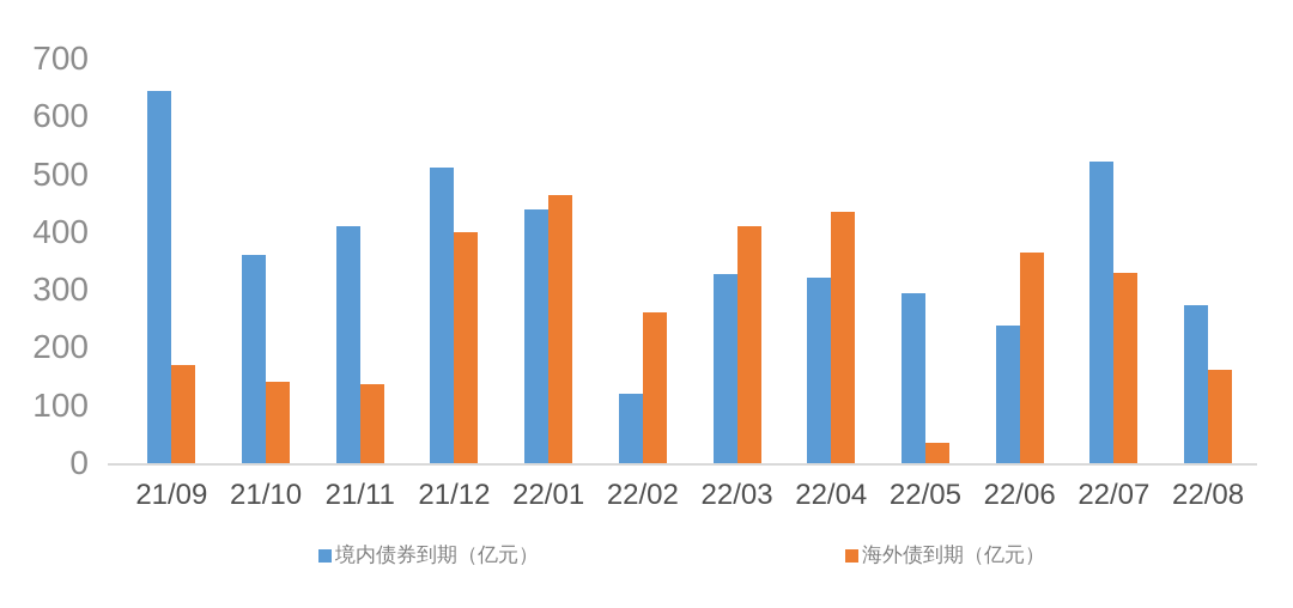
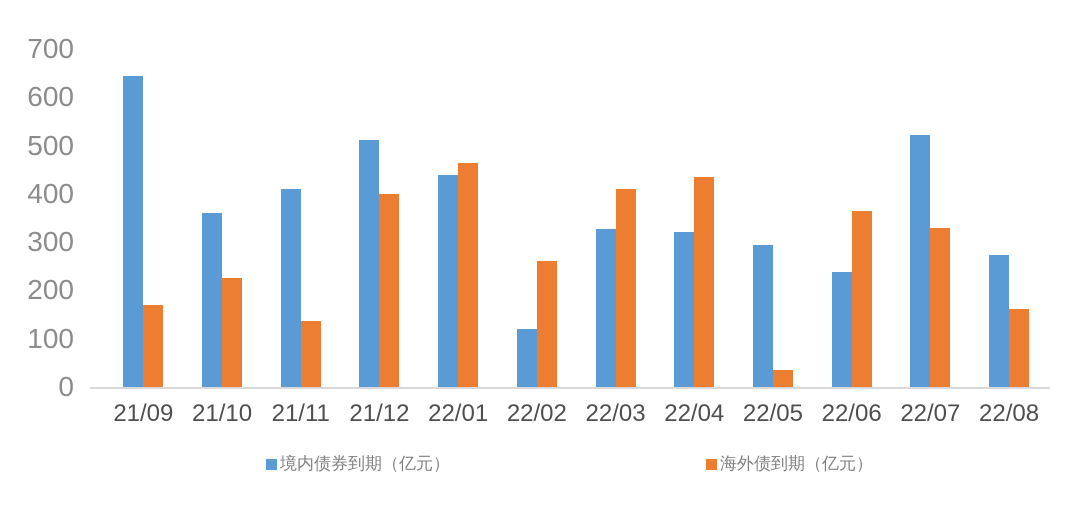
海外债到期（亿元）/21/10: 140 -> 220
